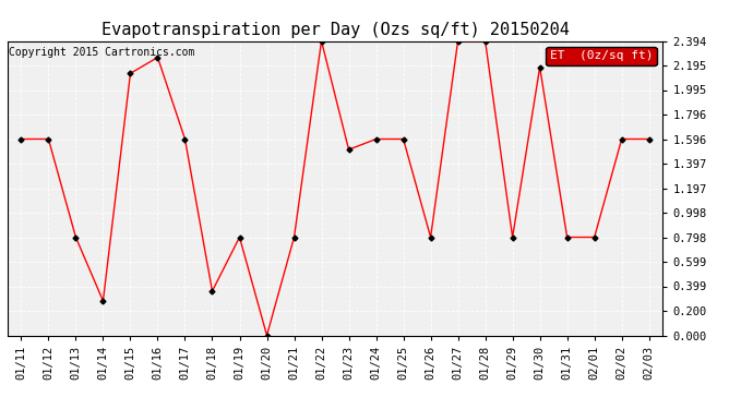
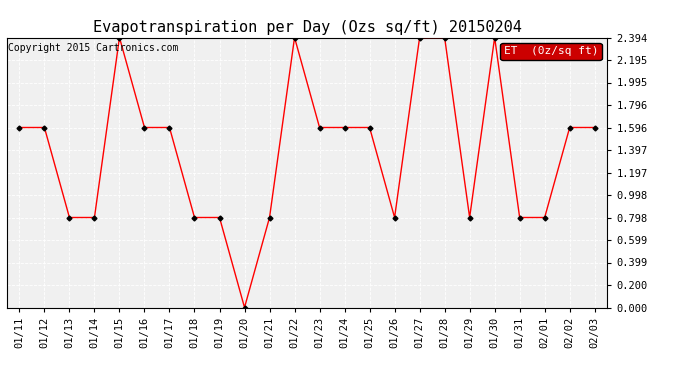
01/14: 0.28 -> 0.80
01/15: 2.13 -> 2.39
01/16: 2.26 -> 1.60
01/18: 0.36 -> 0.80
01/23: 1.51 -> 1.60
01/30: 2.18 -> 2.39
